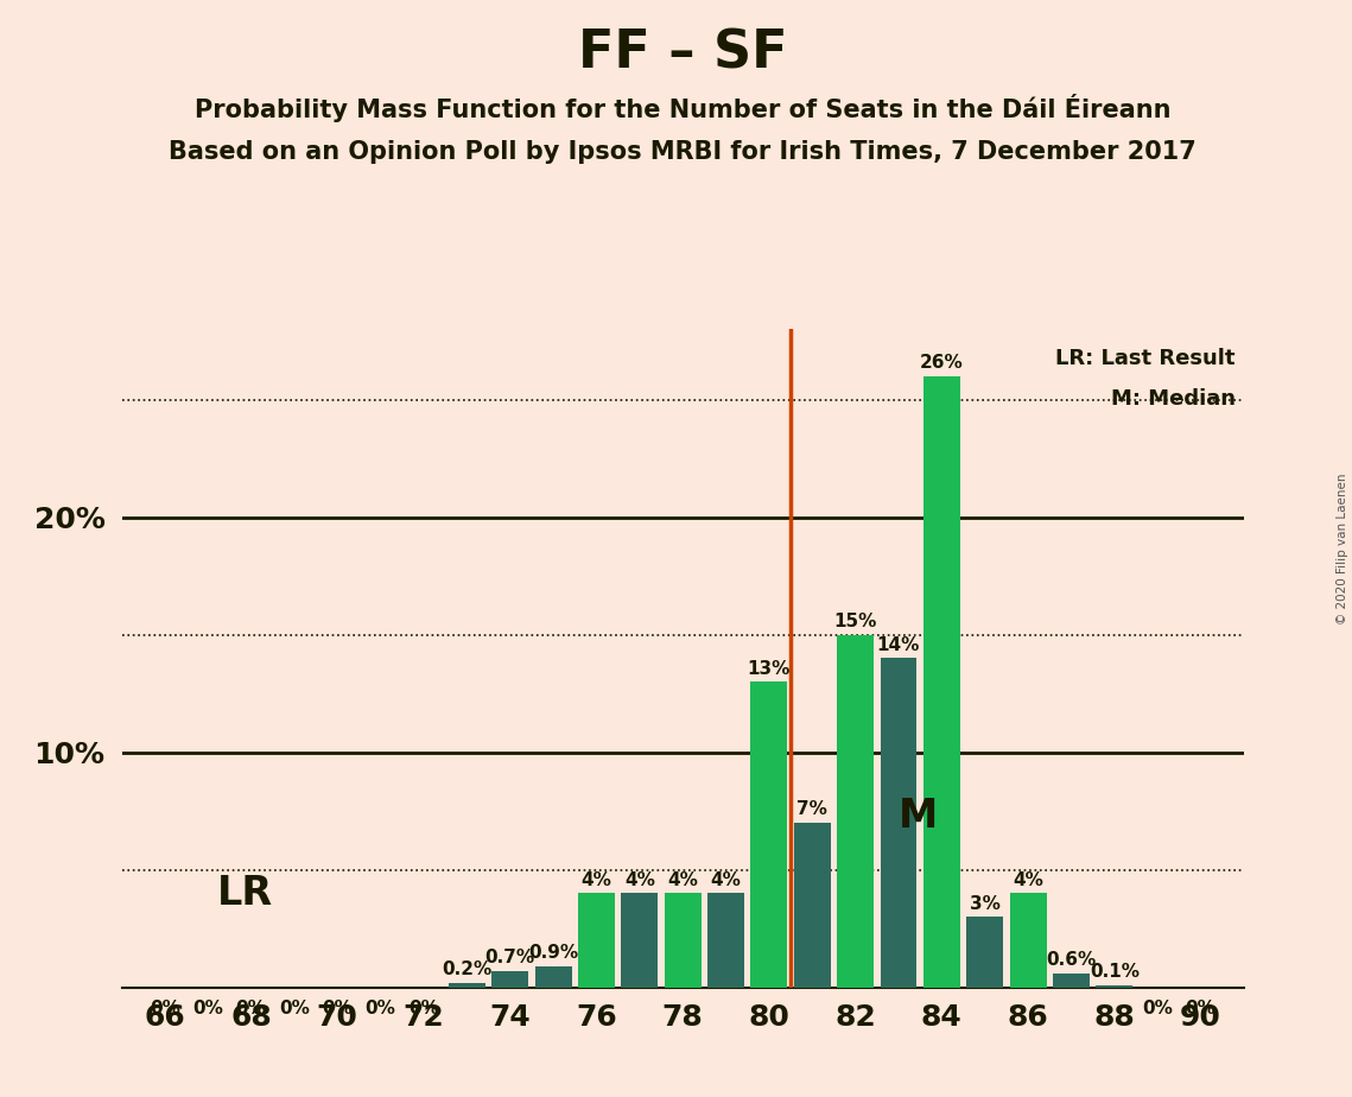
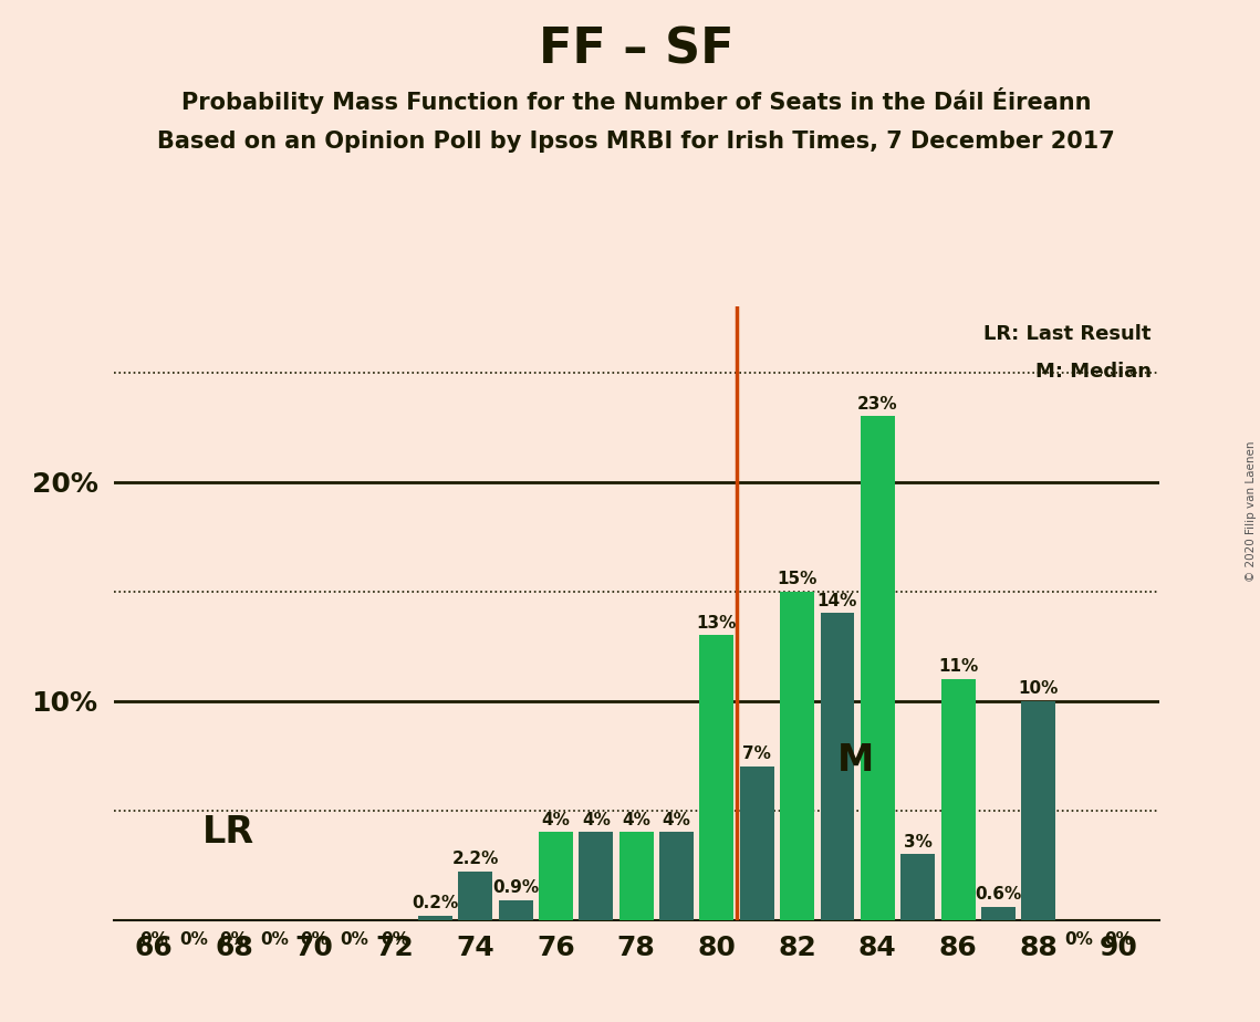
74: 0.7% -> 2.2%
84: 26% -> 23%
86: 4% -> 11%
88: 0.1% -> 10%
